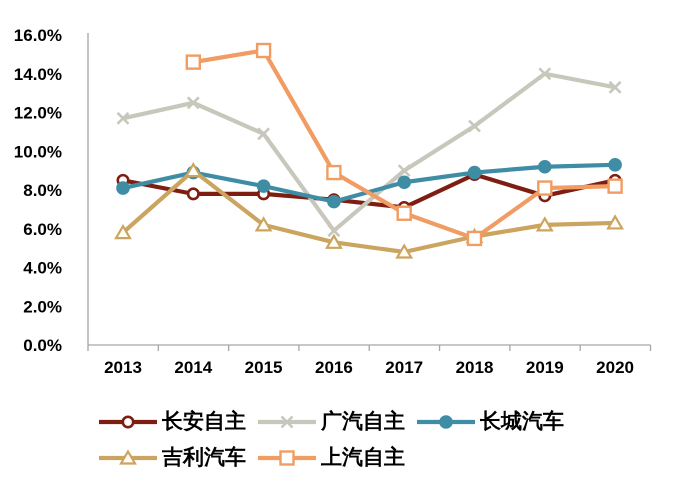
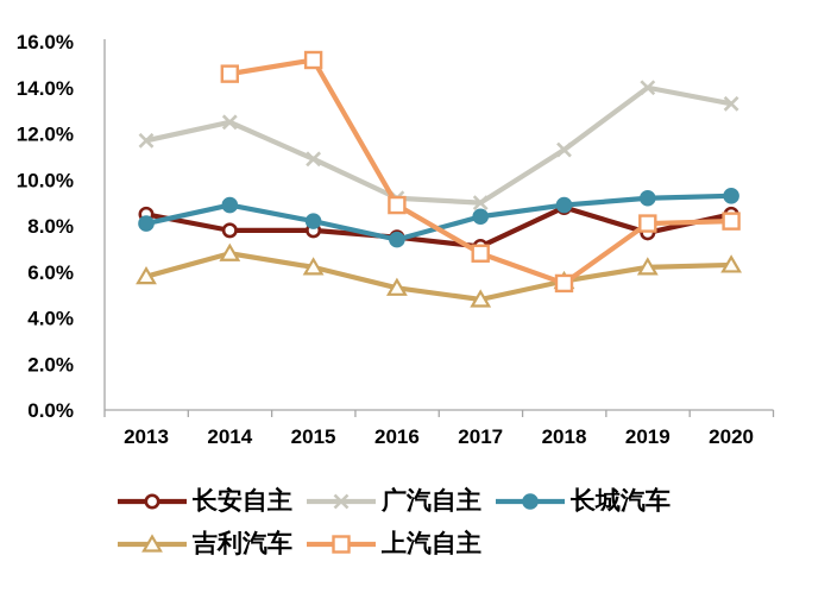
吉利汽车/2014: 9.0% -> 6.8%
广汽自主/2016: 5.9% -> 9.2%
